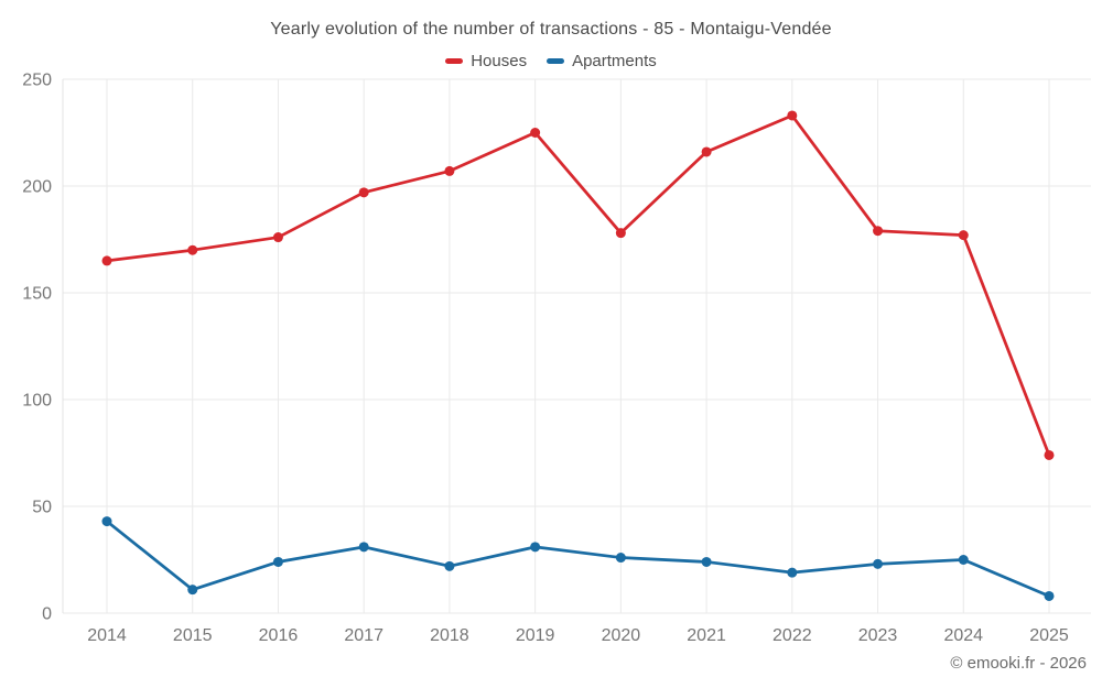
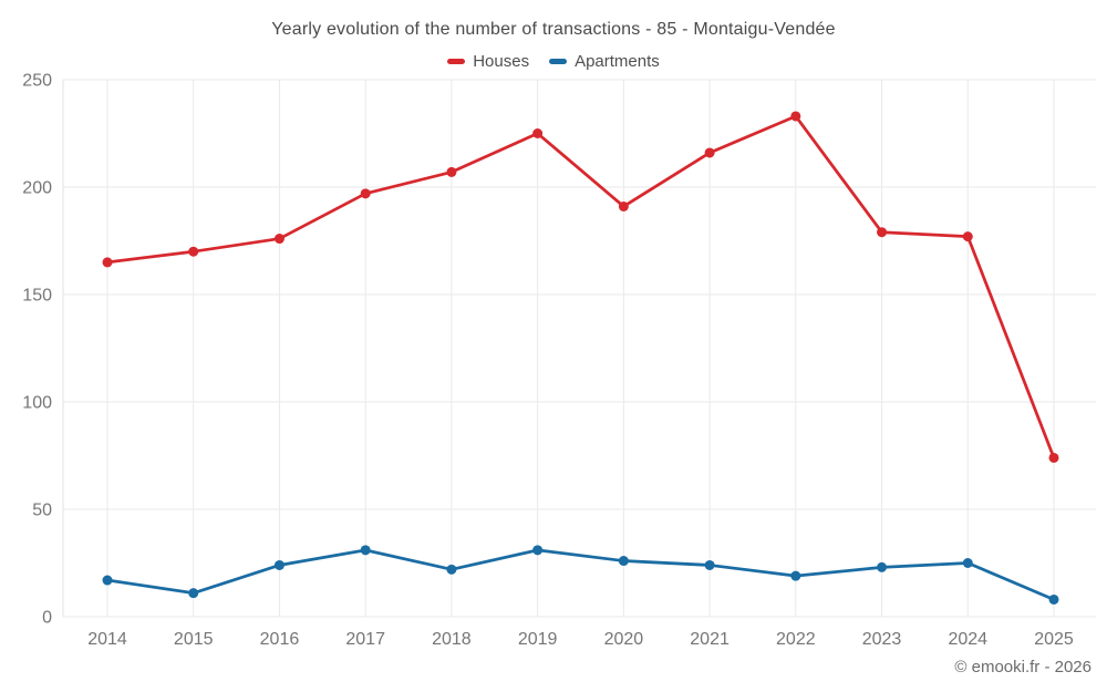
Apartments/2014: 43 -> 17
Houses/2020: 178 -> 191
